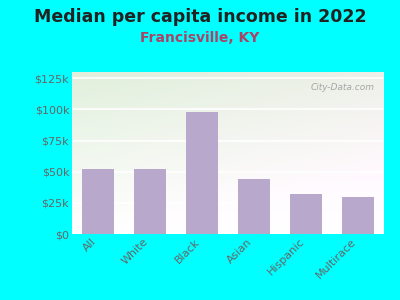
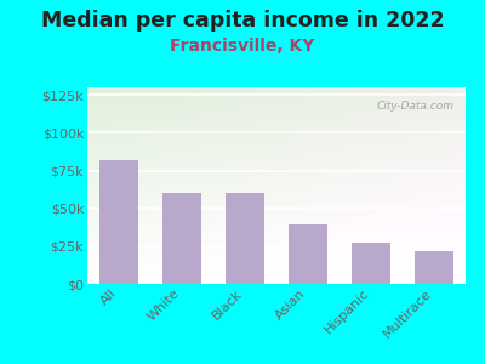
All: $52k -> $82k
White: $52k -> $60k
Black: $98k -> $60k
Asian: $44k -> $39k
Hispanic: $32k -> $27k
Multirace: $30k -> $22k
